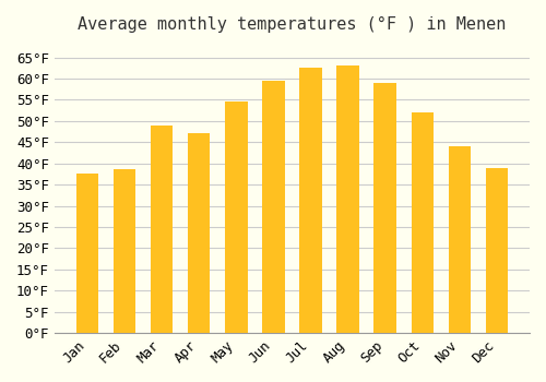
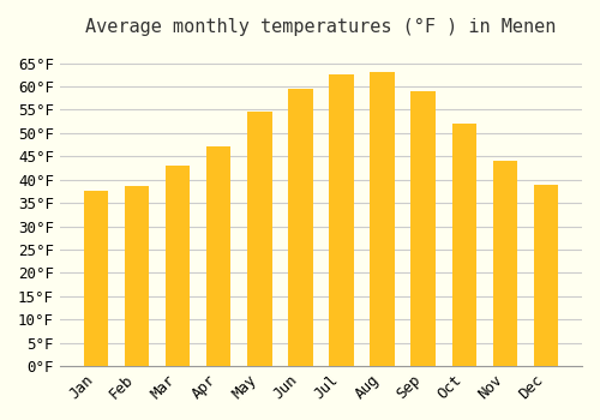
Mar: 49.0°F -> 43.0°F
